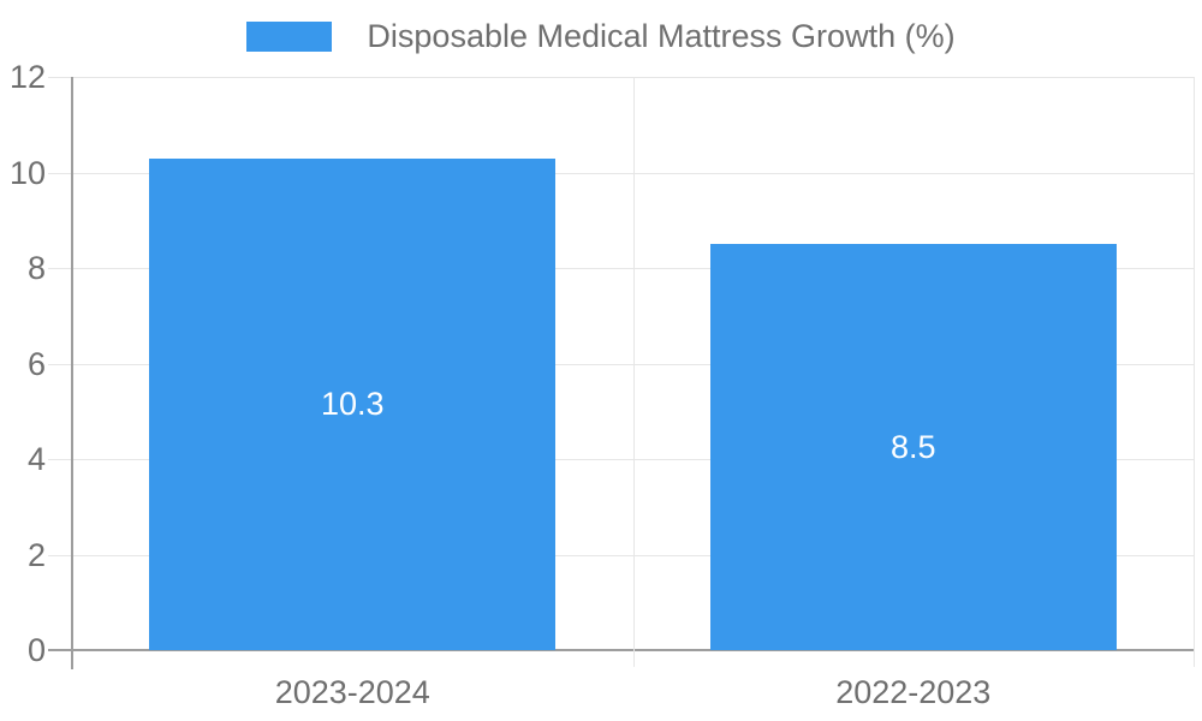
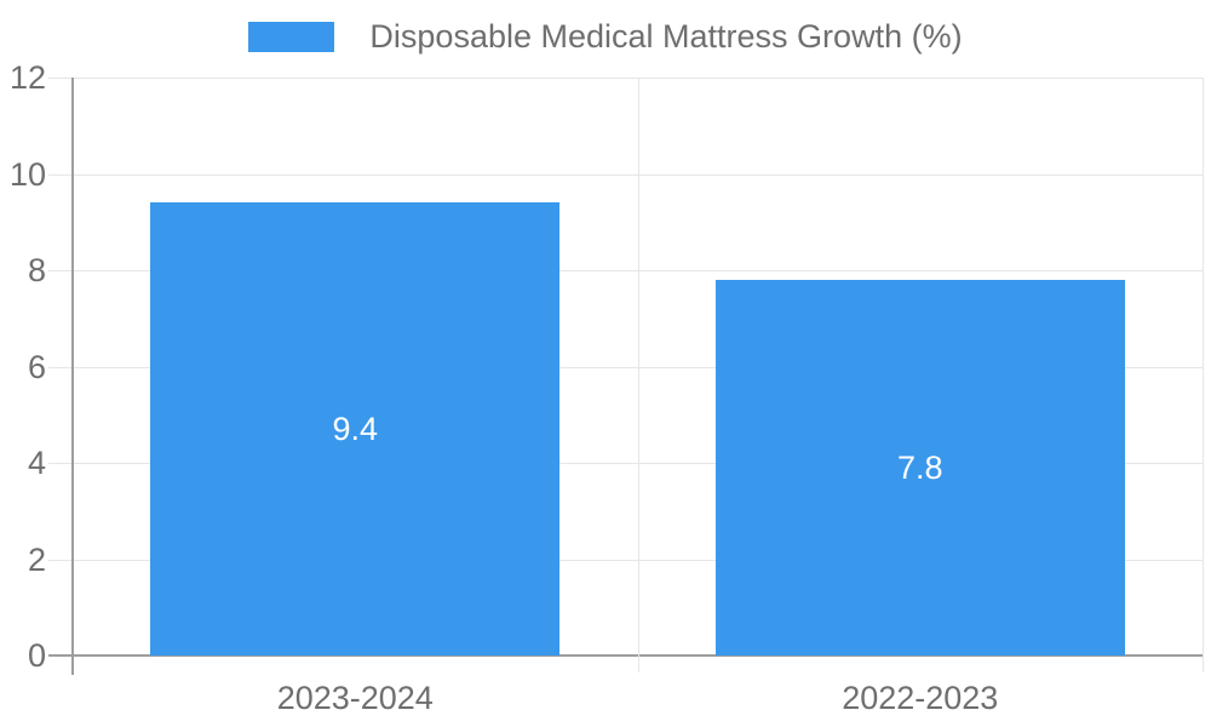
2023-2024: 10.3 -> 9.4
2022-2023: 8.5 -> 7.8
